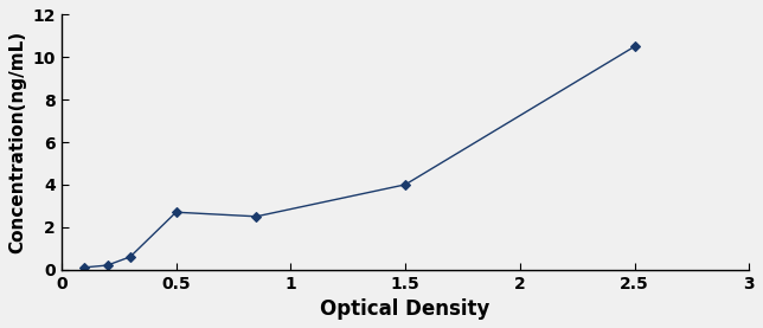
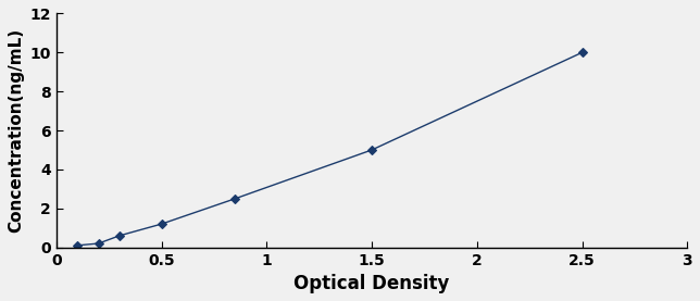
0.5: 2.7 -> 1.2
1.5: 4.0 -> 5.0
2.5: 10.5 -> 10.0
